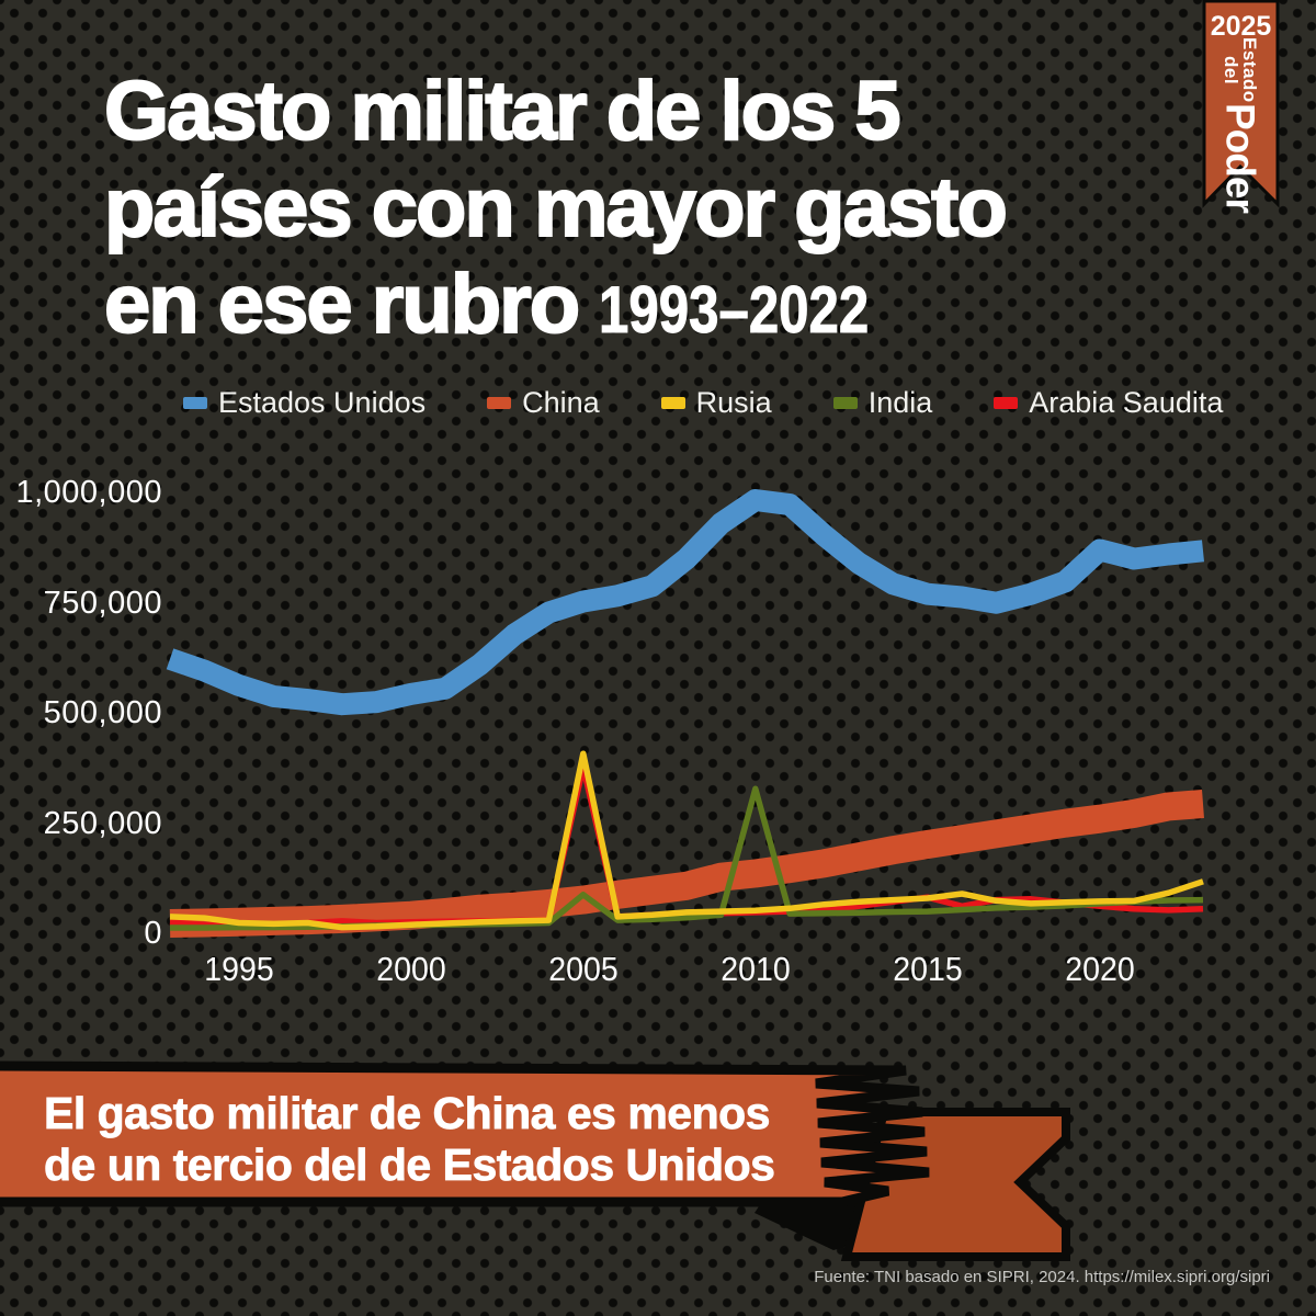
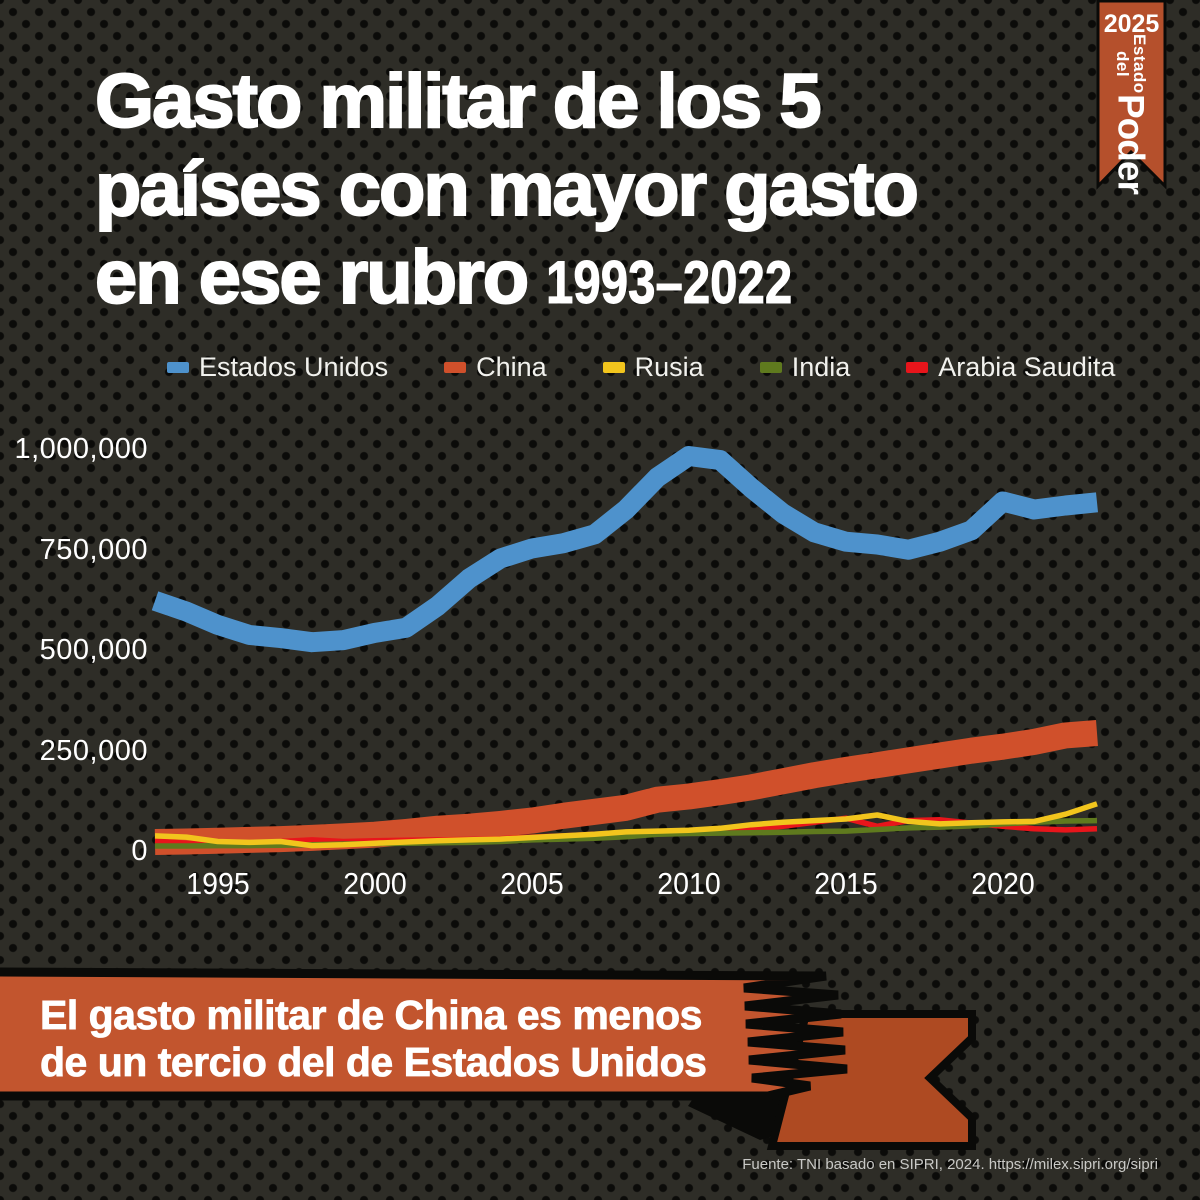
Rusia/2005: 410000 -> 40000
India/2005: 90000 -> 30000
Arabia Saudita/2005: 380000 -> 40000
India/2010: 330000 -> 50000
